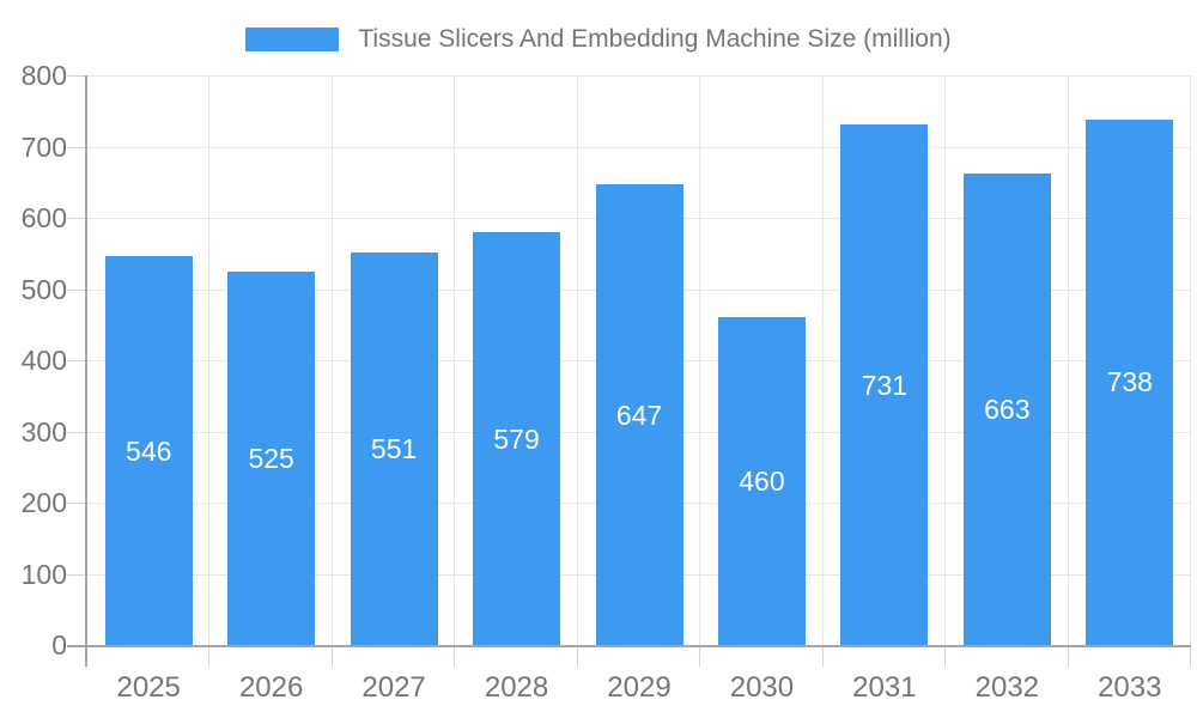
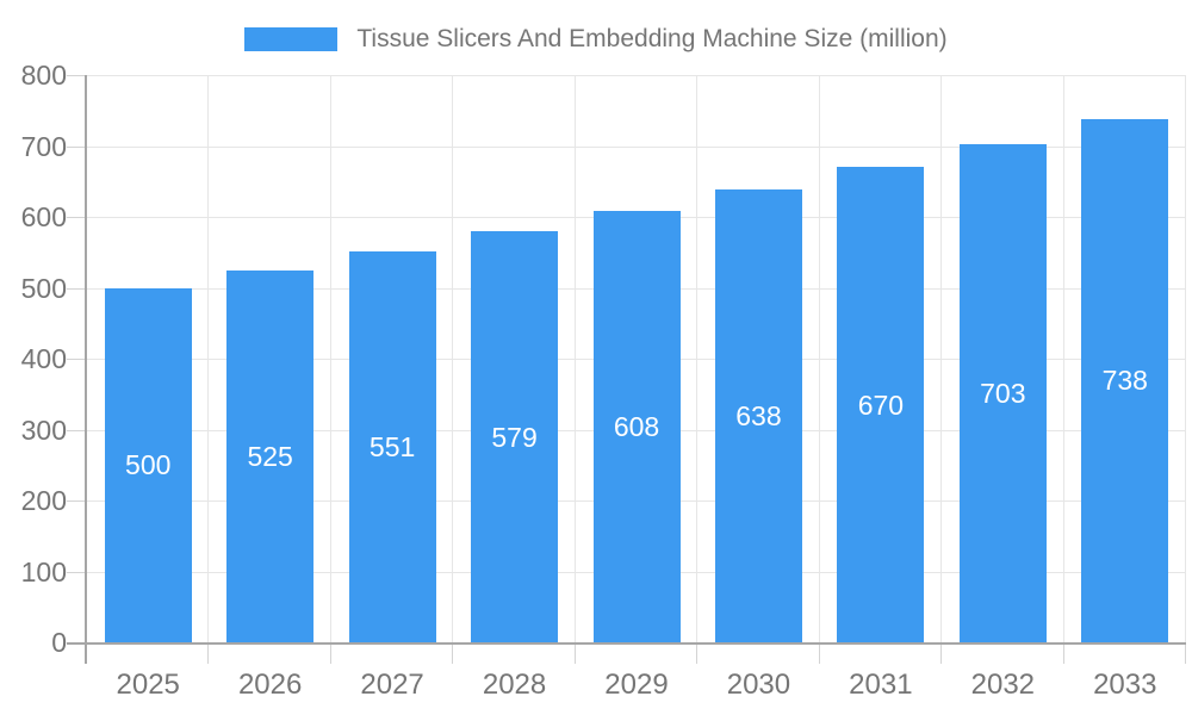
2025: 546 -> 500
2029: 647 -> 608
2030: 460 -> 638
2031: 731 -> 670
2032: 663 -> 703
